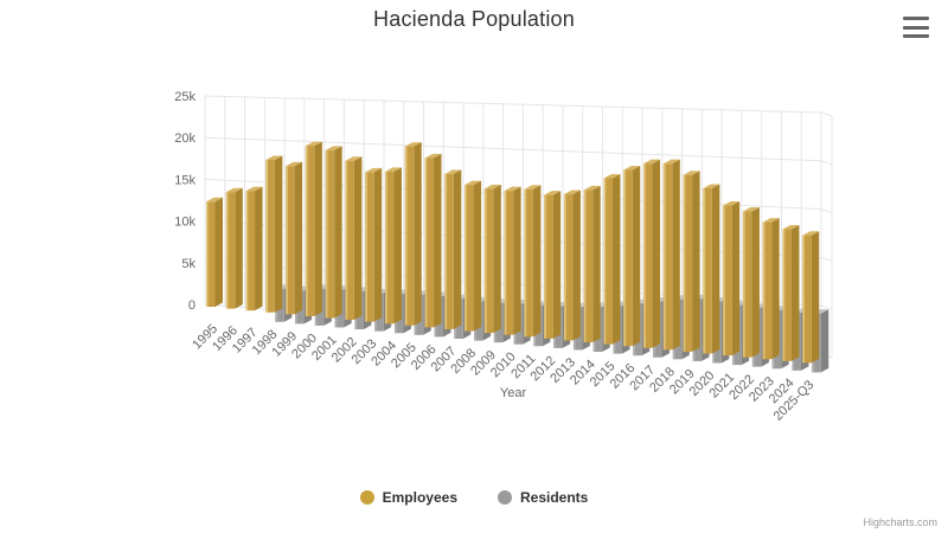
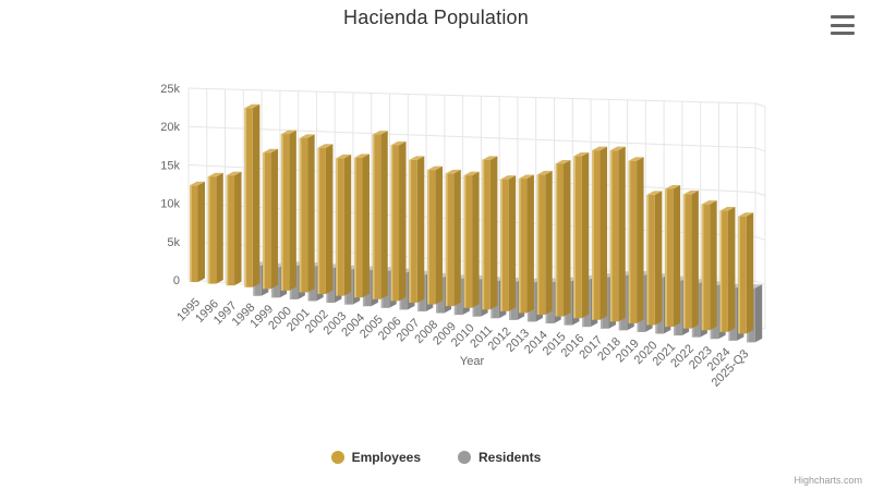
Employees/1998: 18k -> 23k
Employees/2011: 16k -> 18k
Employees/2020: 18k -> 15k
